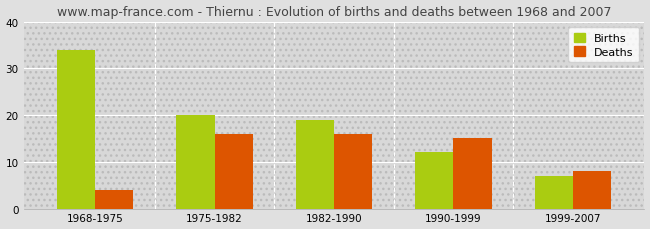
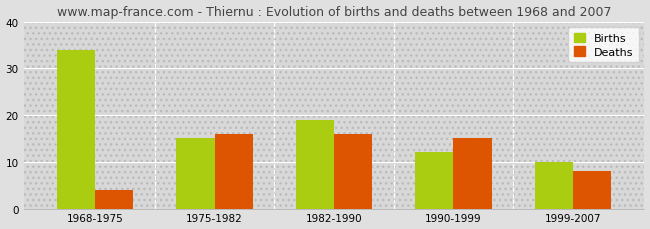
Births/1975-1982: 20 -> 15
Births/1999-2007: 7 -> 10
